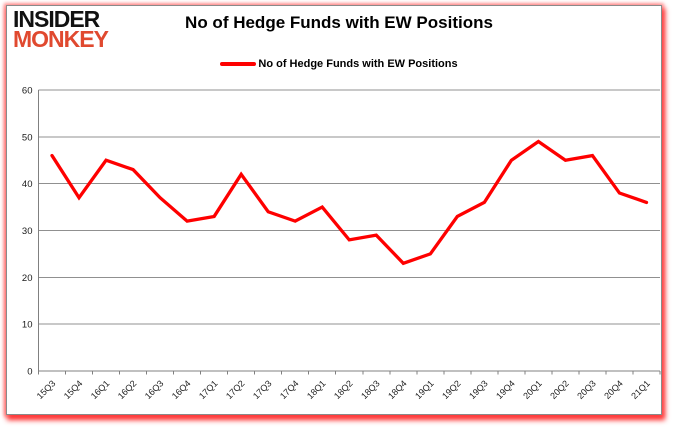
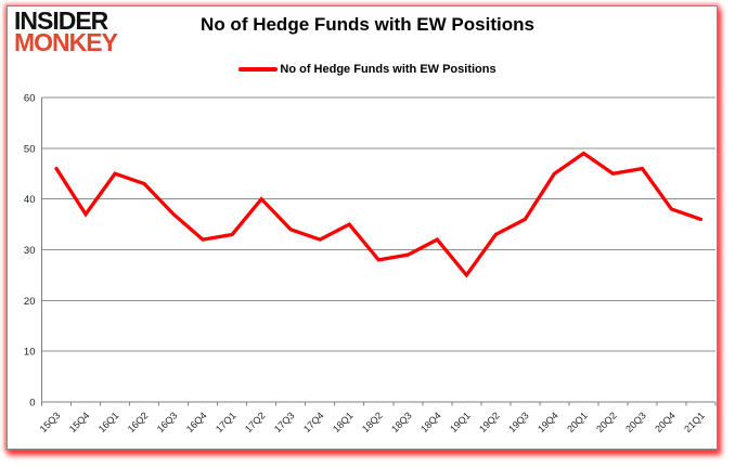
17Q2: 42 -> 40
18Q4: 23 -> 32
